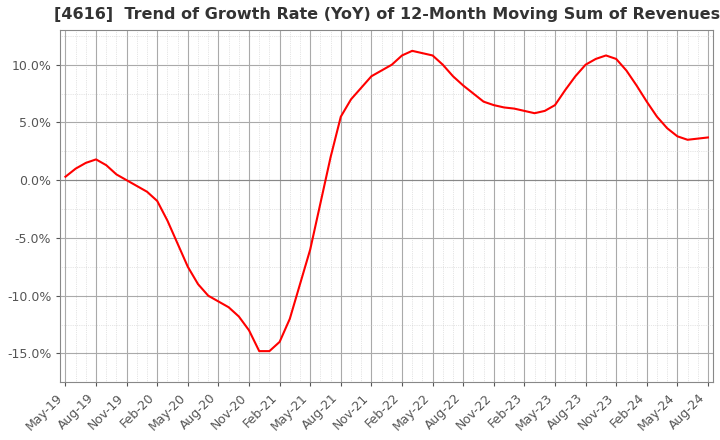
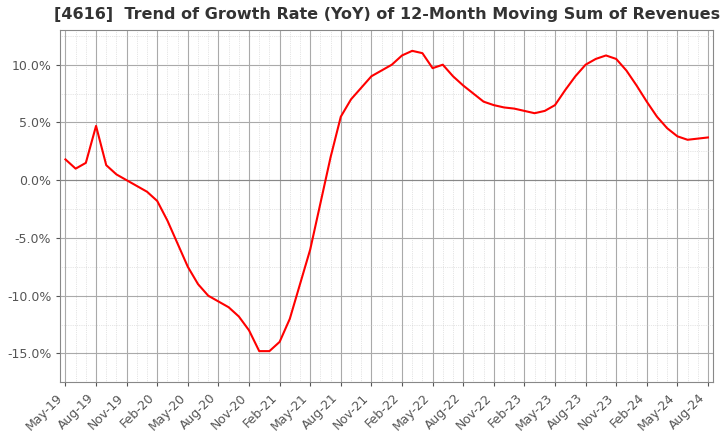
May-19: 0.3% -> 1.8%
Aug-19: 1.8% -> 4.7%
May-22: 10.8% -> 9.7%
